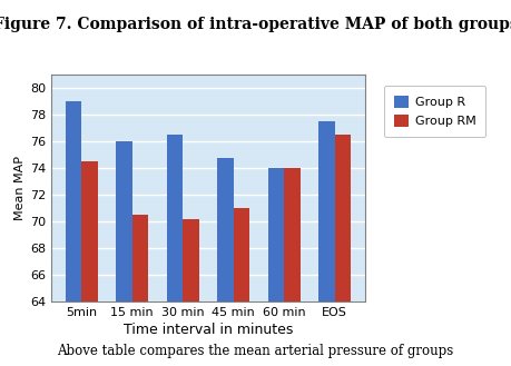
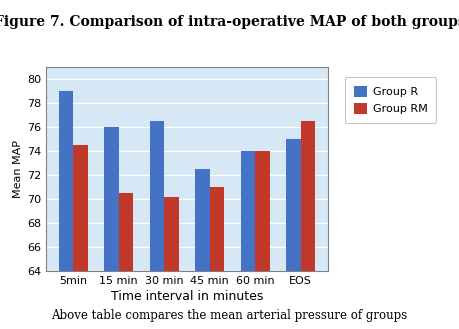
Group R/45 min: 74.8 -> 72.5
Group R/EOS: 77.5 -> 75.0
